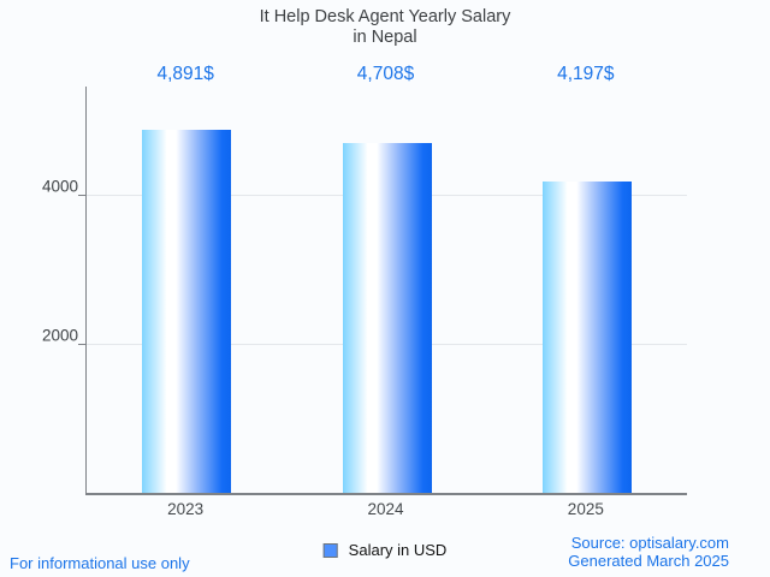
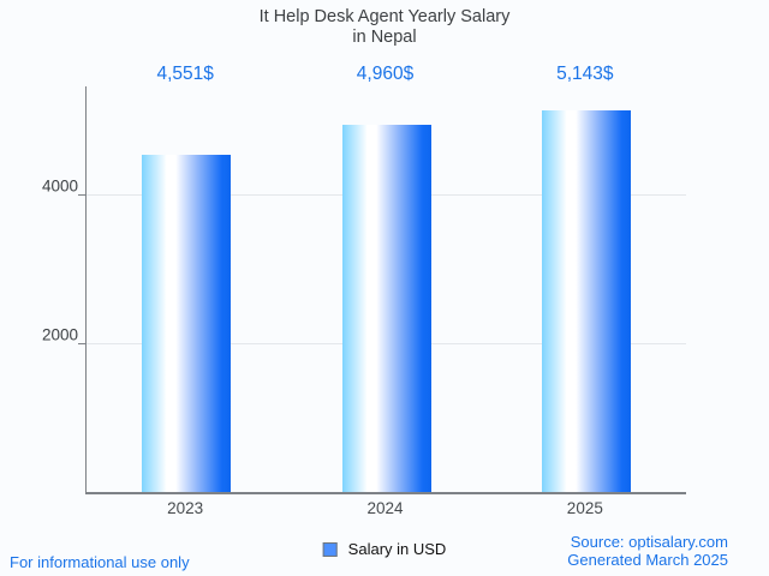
2023: 4,891 -> 4,551
2024: 4,708 -> 4,960
2025: 4,197 -> 5,143
